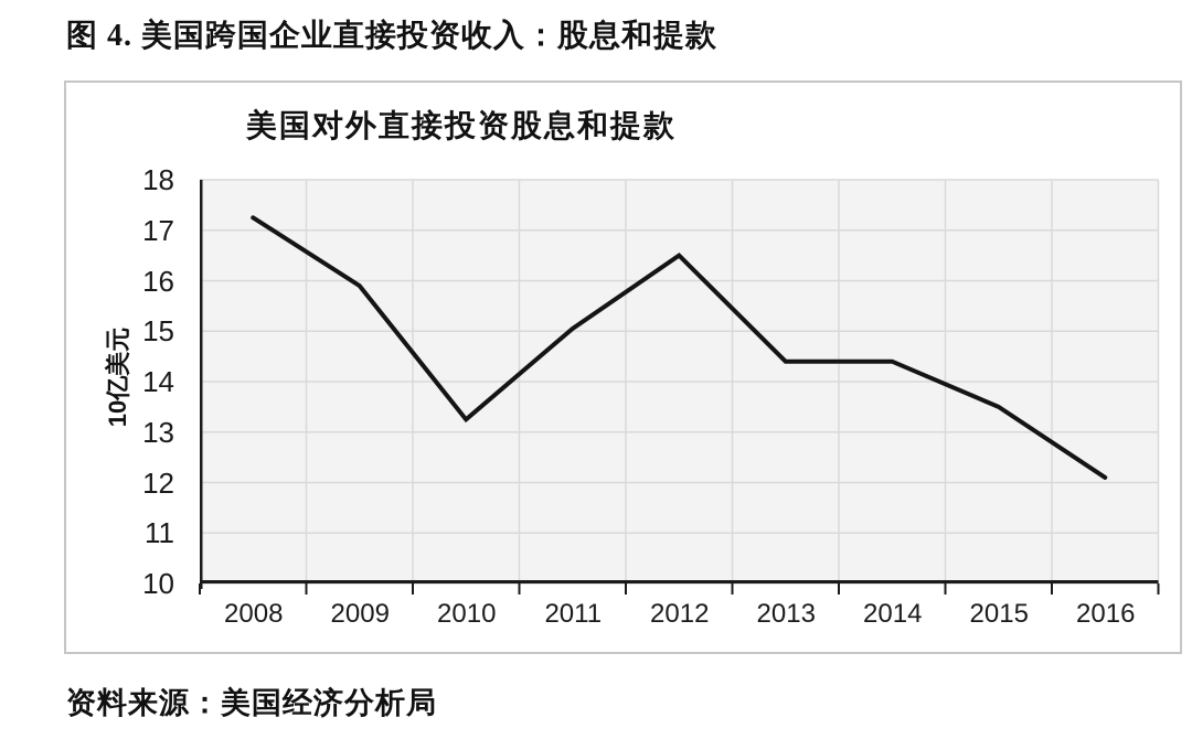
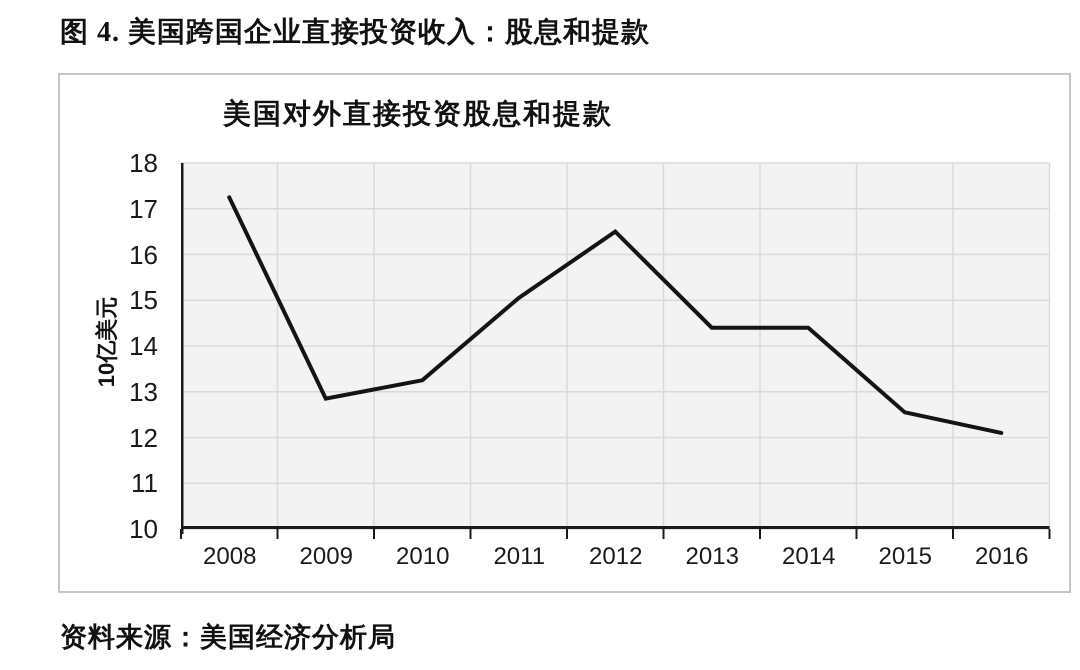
2009: 15.9 -> 12.8
2015: 13.5 -> 12.6
